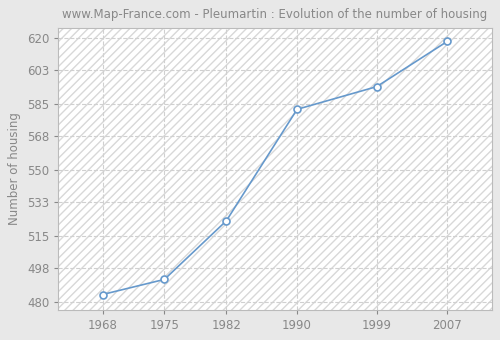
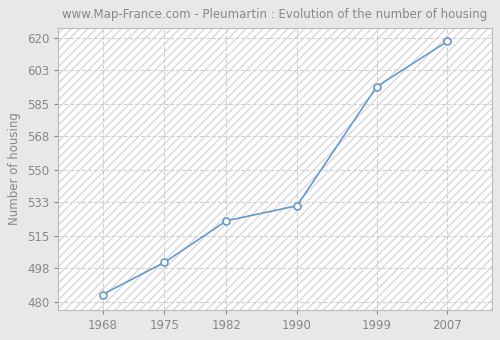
1975: 492 -> 501
1990: 582 -> 531
